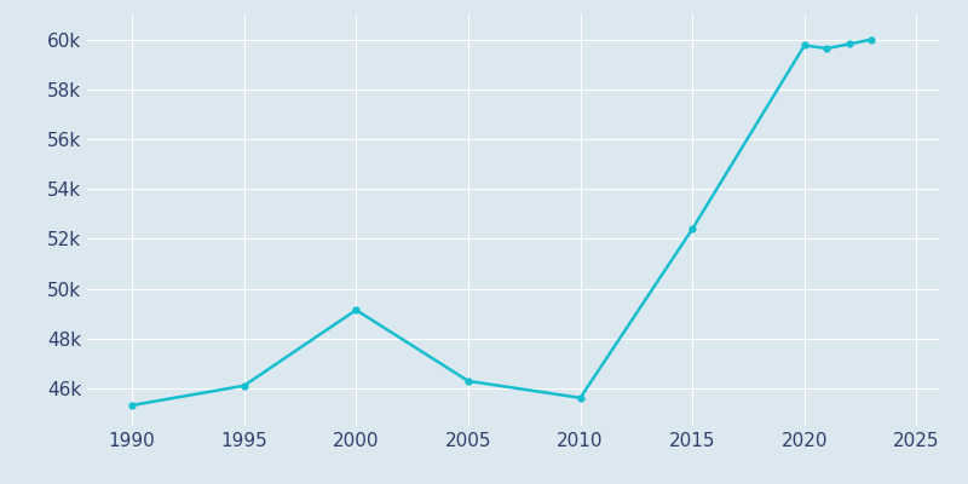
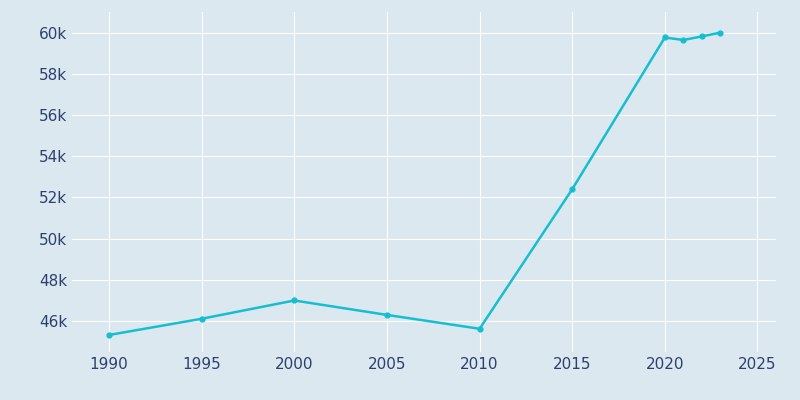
2000: 49.15k -> 47.00k
